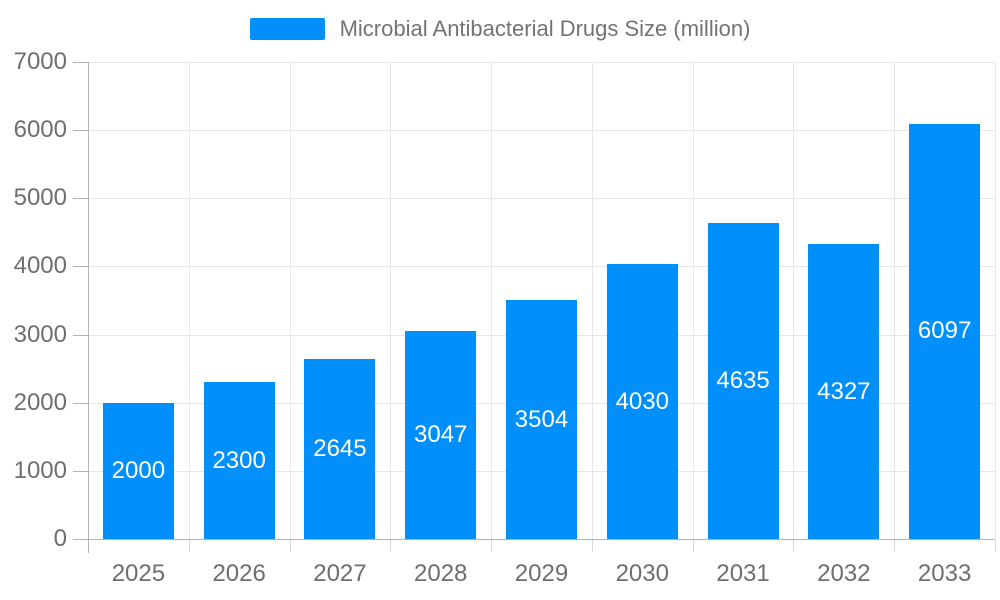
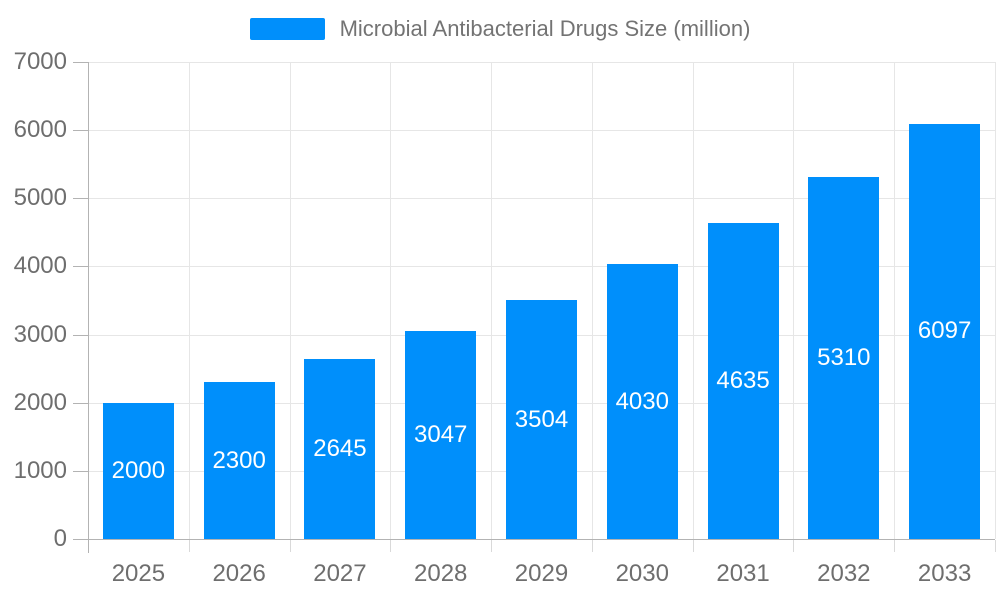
2032: 4327 -> 5310
